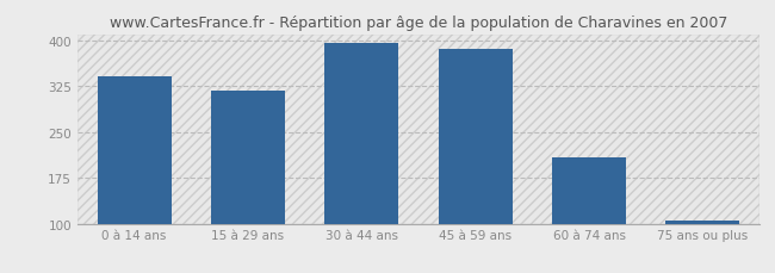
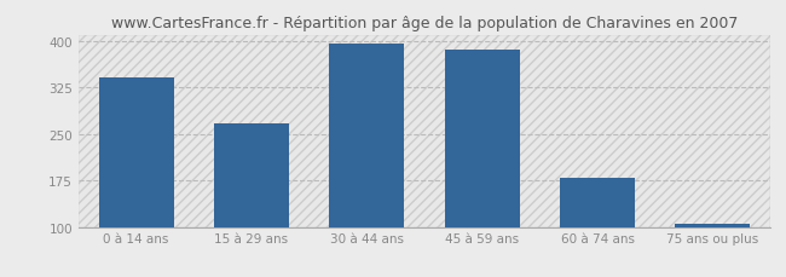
15 à 29 ans: 318 -> 268
60 à 74 ans: 208 -> 180
